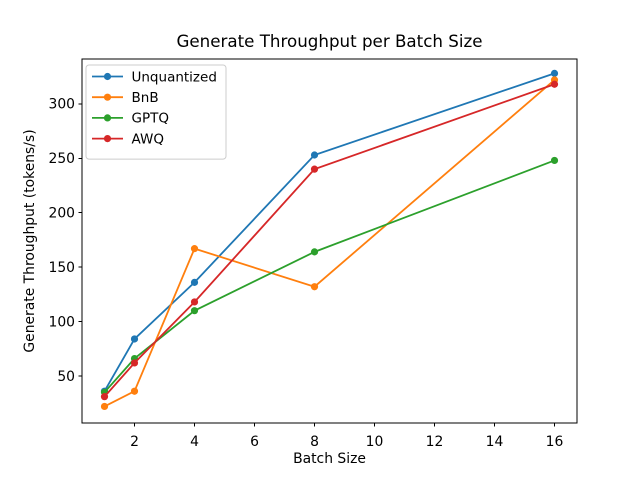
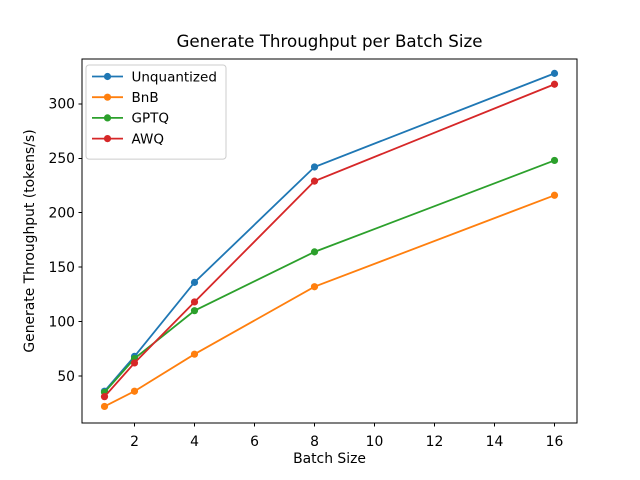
Unquantized/2: 84 -> 68
BnB/4: 167 -> 70
Unquantized/8: 253 -> 242
AWQ/8: 240 -> 229
BnB/16: 322 -> 216
